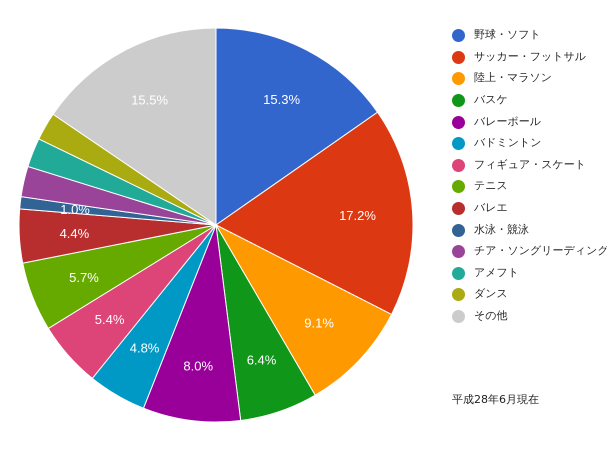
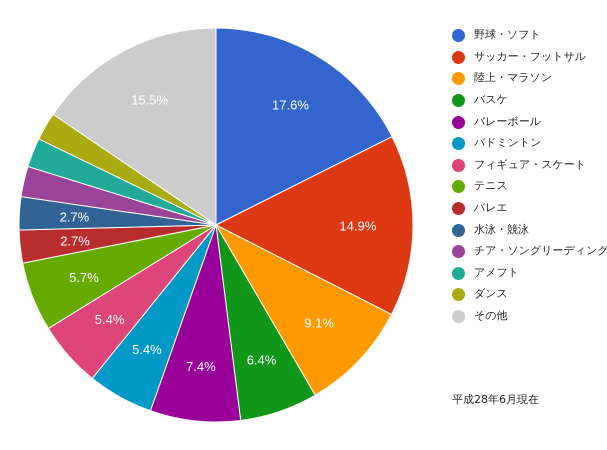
野球・ソフト: 15.3% -> 17.6%
サッカー・フットサル: 17.2% -> 14.9%
バレーボール: 8.0% -> 7.4%
バドミントン: 4.8% -> 5.4%
バレエ: 4.4% -> 2.7%
水泳・競泳: 1.0% -> 2.7%
